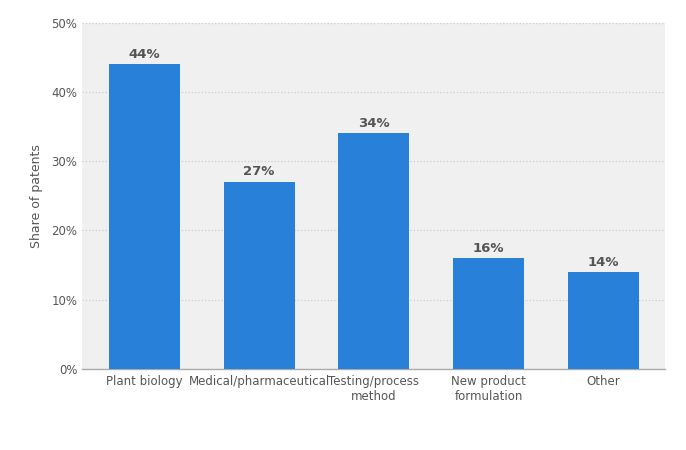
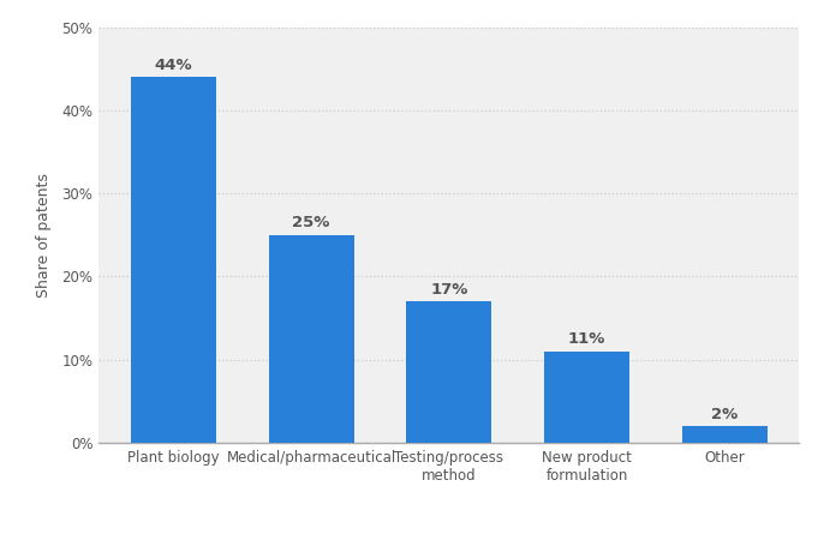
Medical/pharmaceutical: 27% -> 25%
Testing/process method: 34% -> 17%
New product formulation: 16% -> 11%
Other: 14% -> 2%
